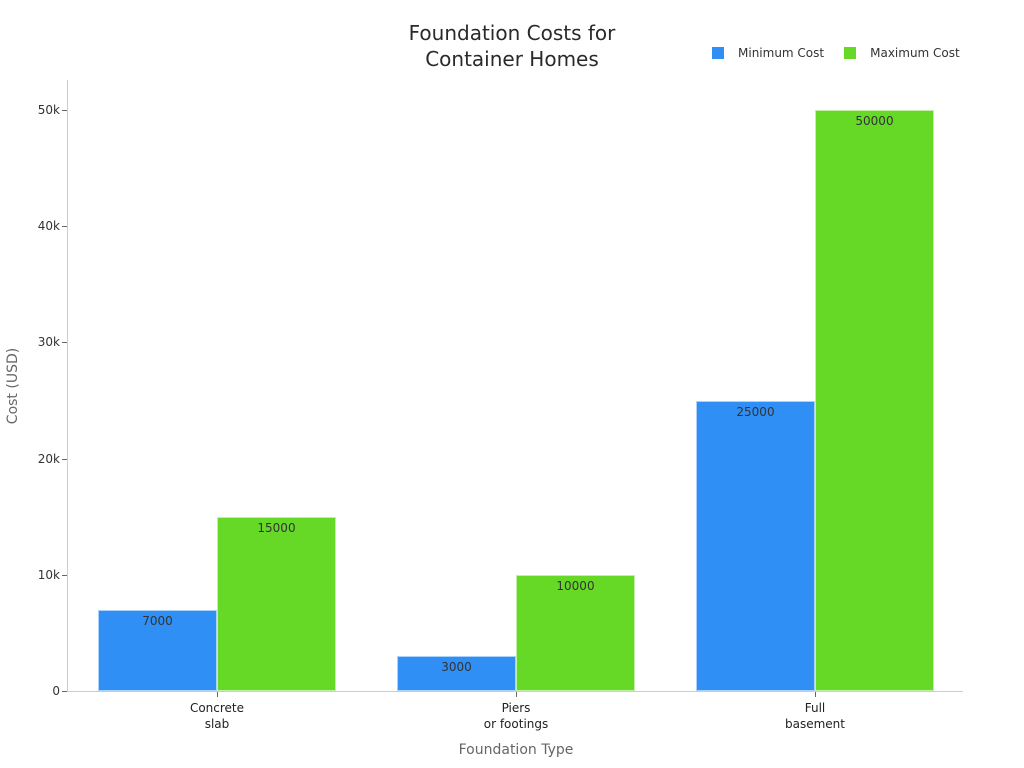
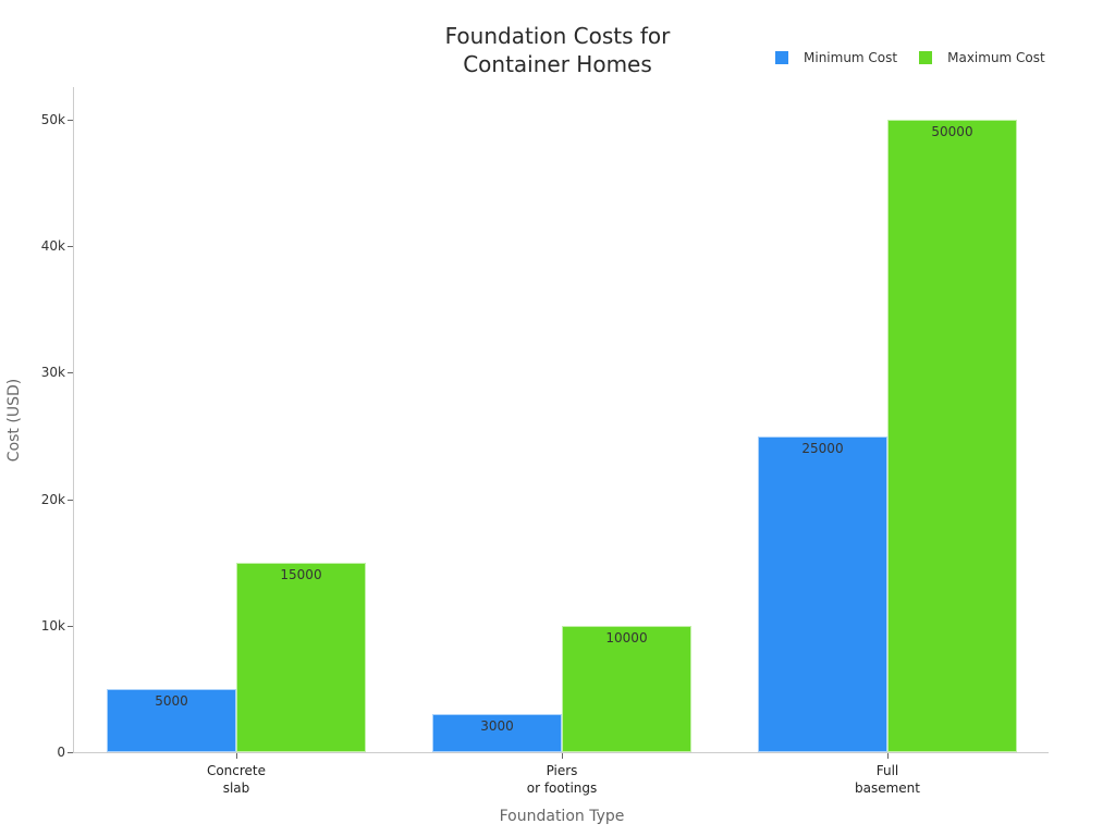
Minimum Cost/Concrete slab: 7000 -> 5000
